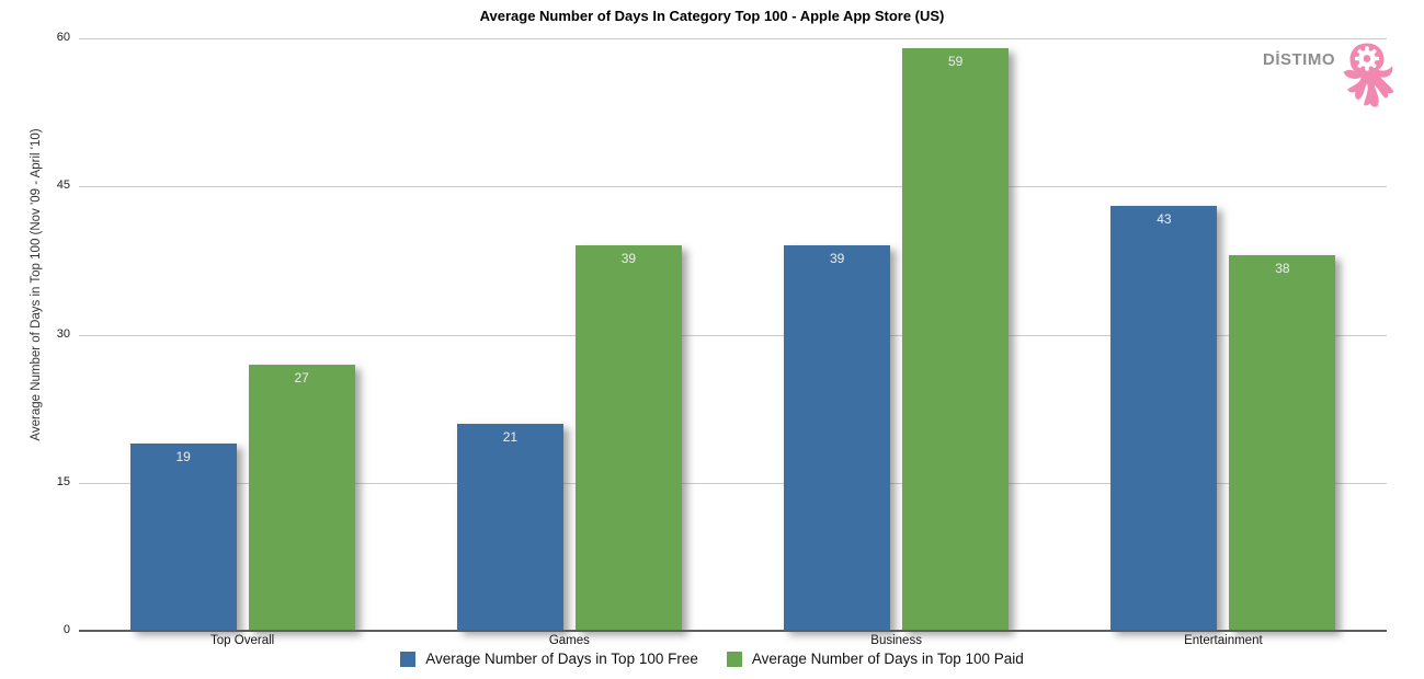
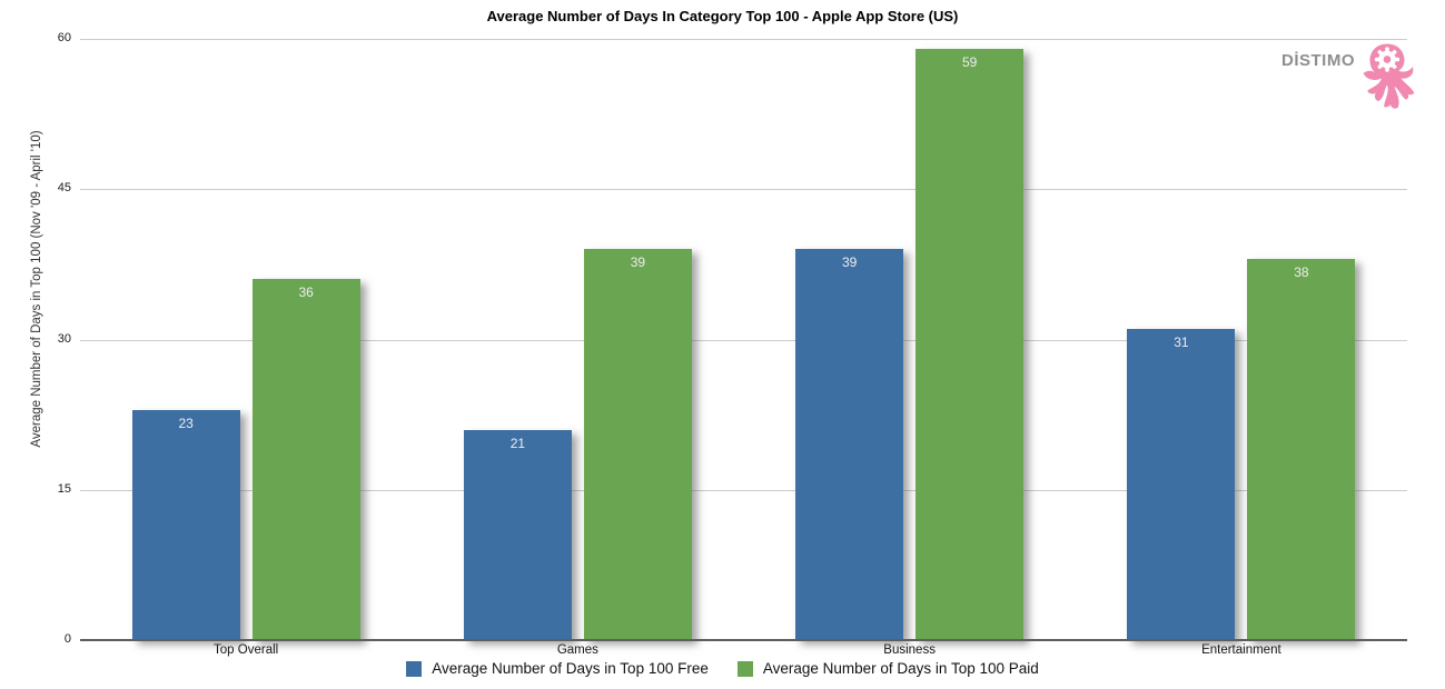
Average Number of Days in Top 100 Free/Top Overall: 19 -> 23
Average Number of Days in Top 100 Paid/Top Overall: 27 -> 36
Average Number of Days in Top 100 Free/Entertainment: 43 -> 31
